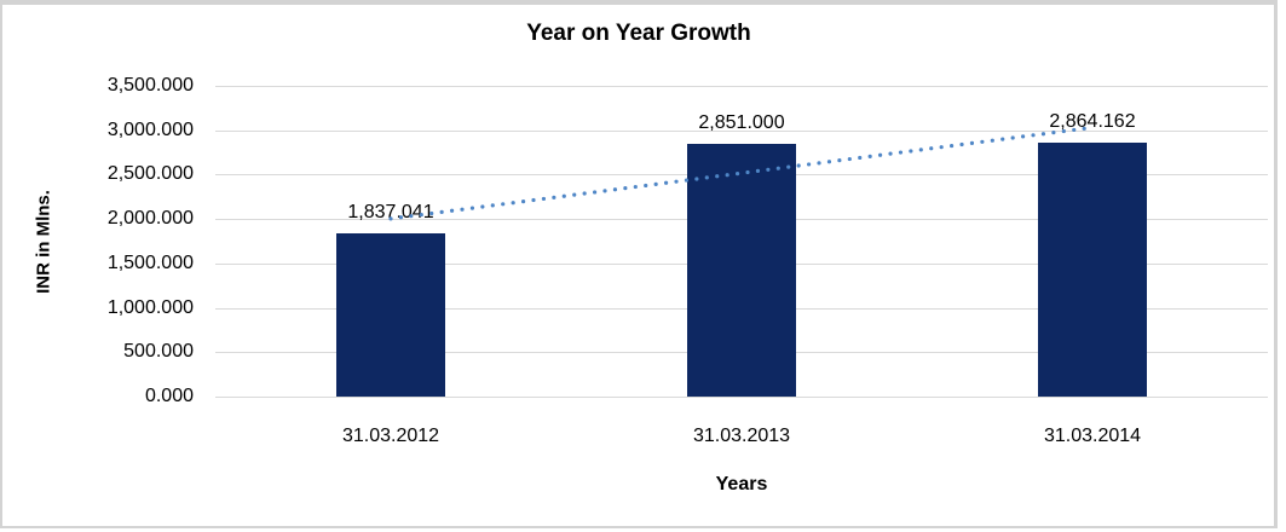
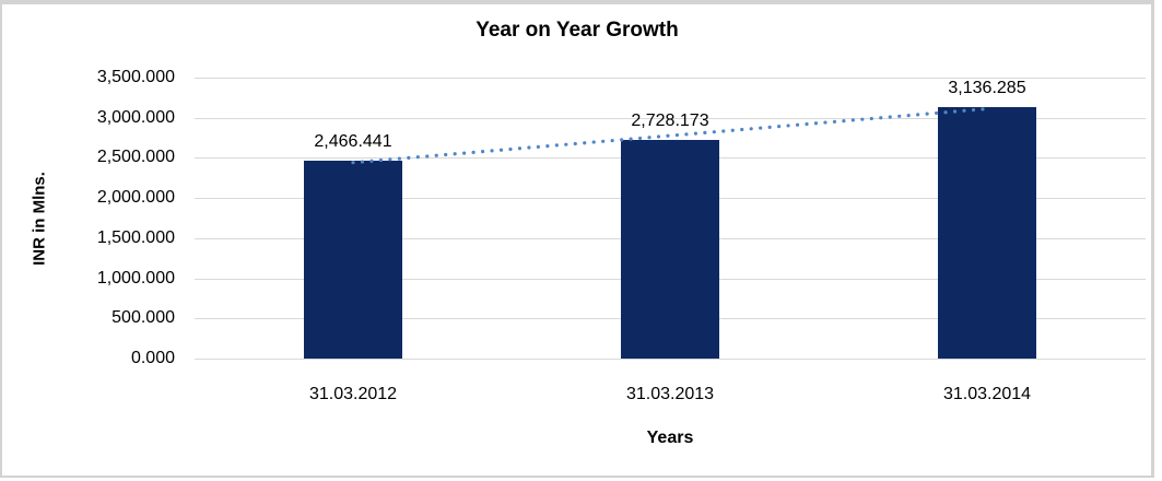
31.03.2012: 1,837.041 -> 2,466.441
31.03.2013: 2,851.000 -> 2,728.173
31.03.2014: 2,864.162 -> 3,136.285
